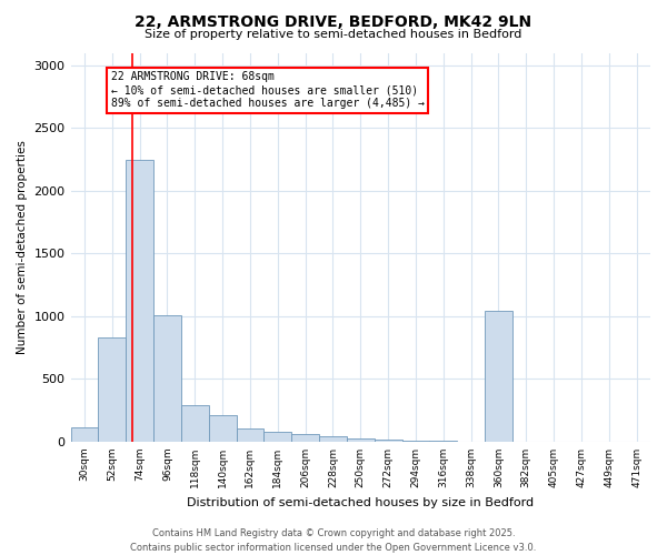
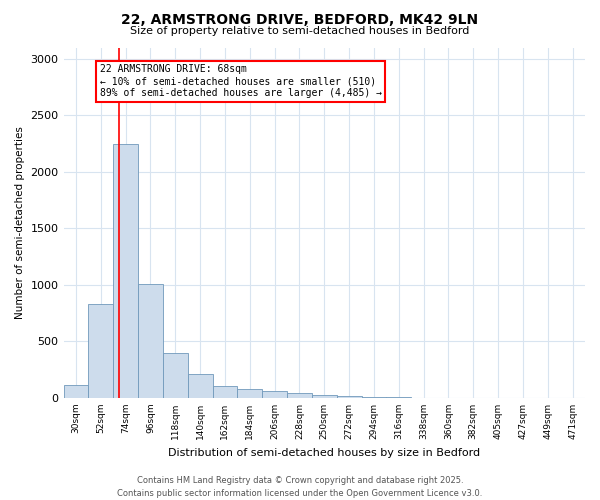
118sqm: 290 -> 400
360sqm: 1040 -> 0
